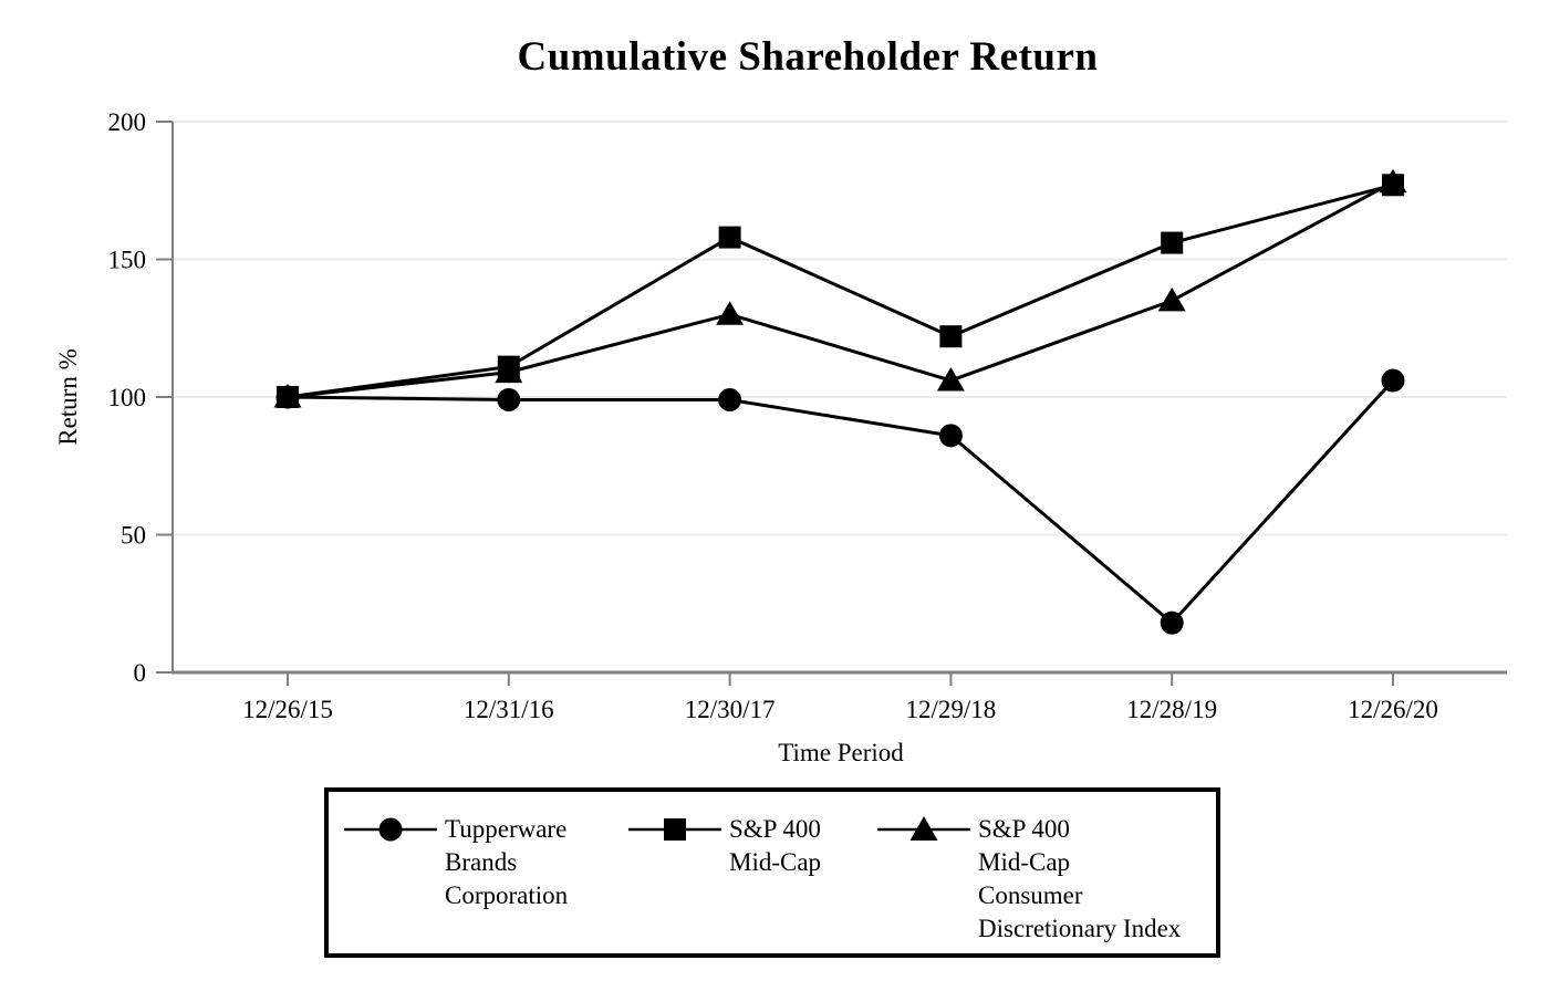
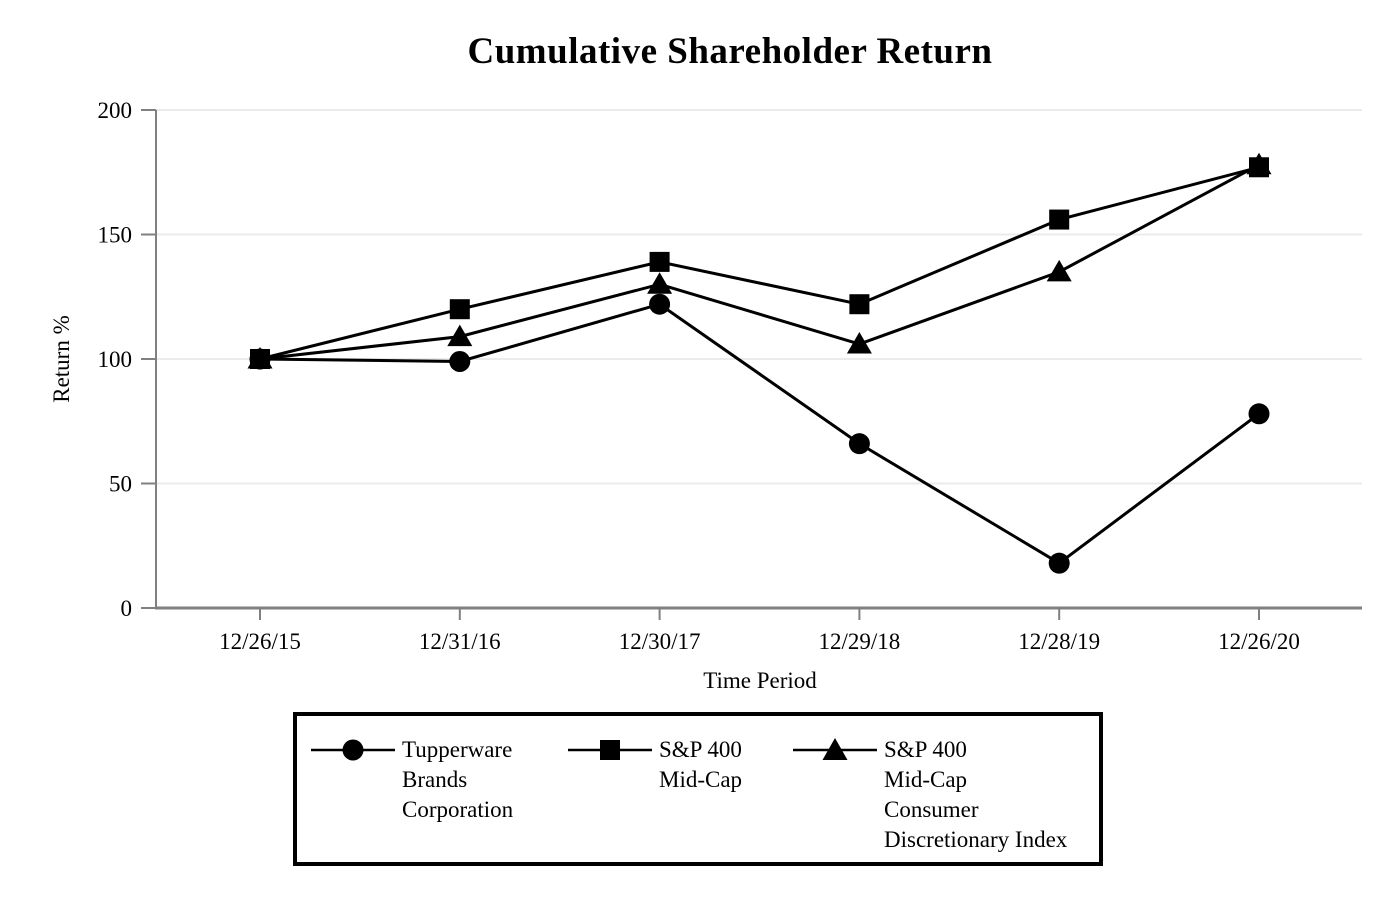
S&P 400 Mid-Cap/12/31/16: 111 -> 120
Tupperware Brands Corporation/12/30/17: 99 -> 122
S&P 400 Mid-Cap/12/30/17: 158 -> 139
Tupperware Brands Corporation/12/29/18: 86 -> 66
Tupperware Brands Corporation/12/26/20: 106 -> 78
